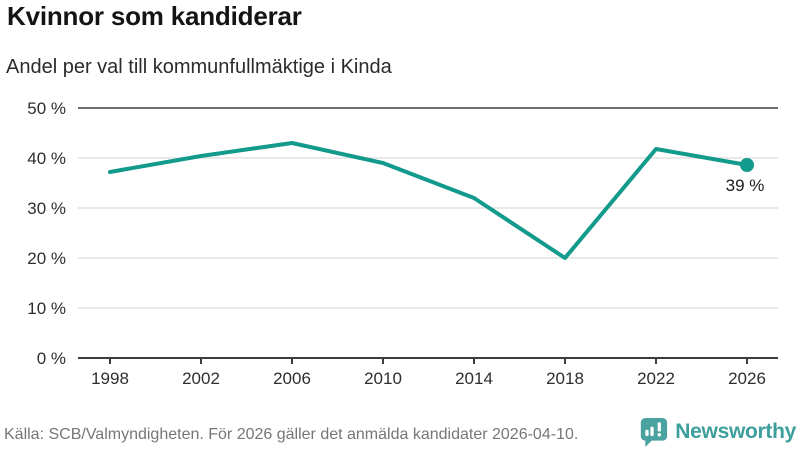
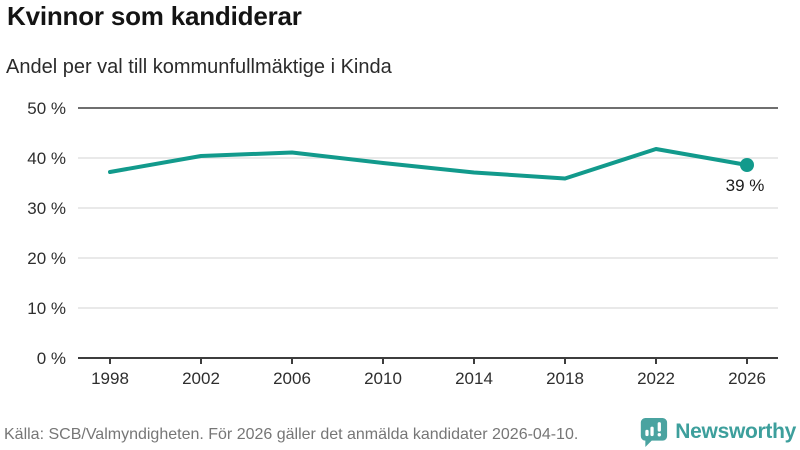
2006: 43% -> 41%
2014: 32% -> 37%
2018: 20% -> 36%
